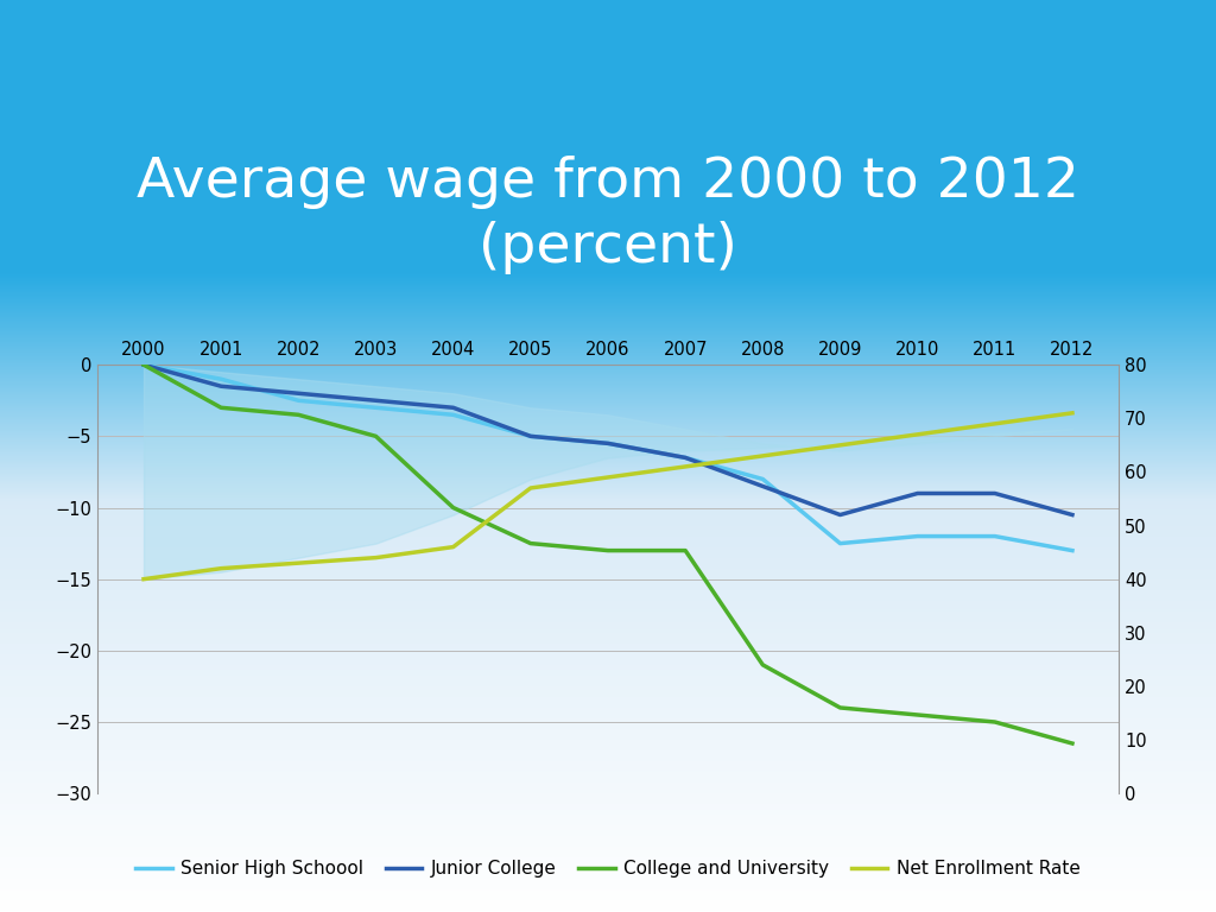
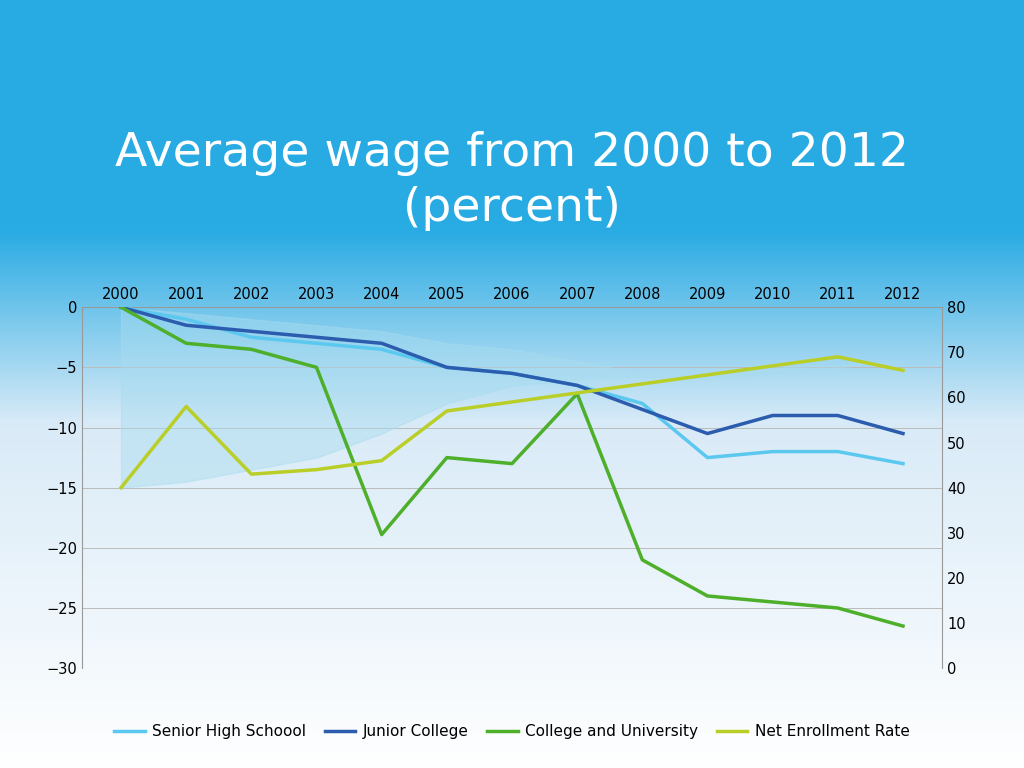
Net Enrollment Rate/2001: 42 -> 58
College and University/2004: -10.0 -> -18.9
College and University/2007: -13.0 -> -7.2
Net Enrollment Rate/2012: 71 -> 66
